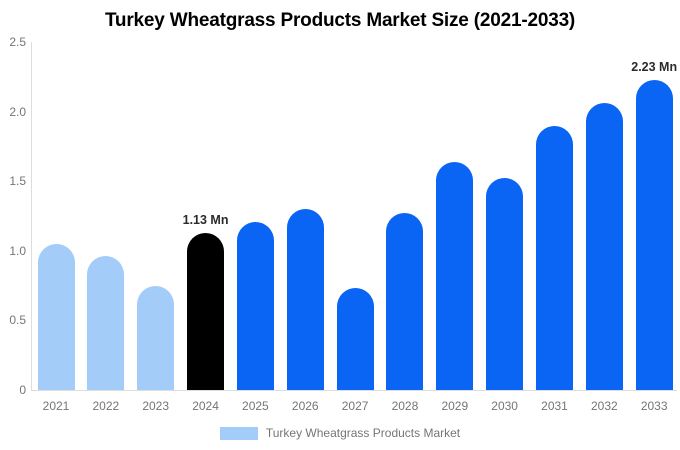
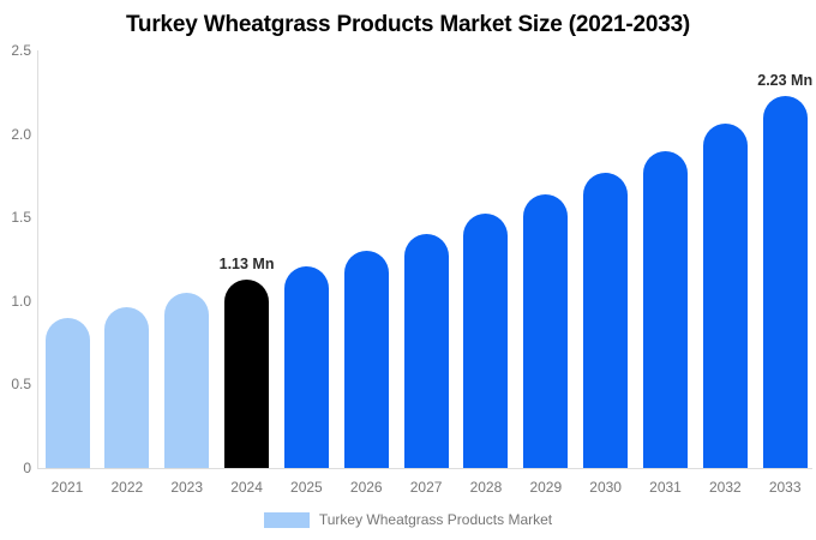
2021: 1.05 -> 0.90
2023: 0.75 -> 1.05
2027: 0.73 -> 1.40
2028: 1.27 -> 1.52
2030: 1.52 -> 1.77
